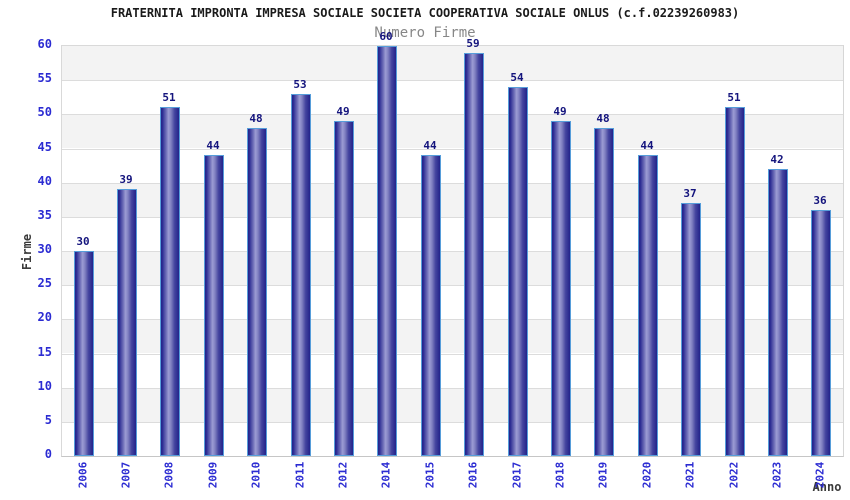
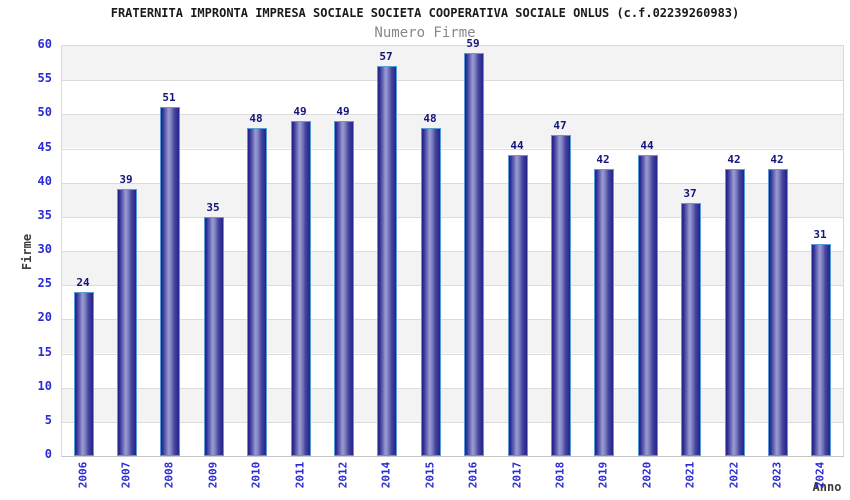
2006: 30 -> 24
2009: 44 -> 35
2011: 53 -> 49
2014: 60 -> 57
2015: 44 -> 48
2017: 54 -> 44
2018: 49 -> 47
2019: 48 -> 42
2022: 51 -> 42
2024: 36 -> 31
